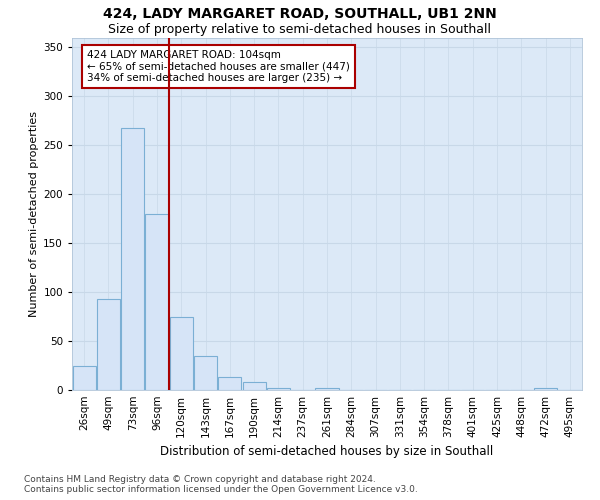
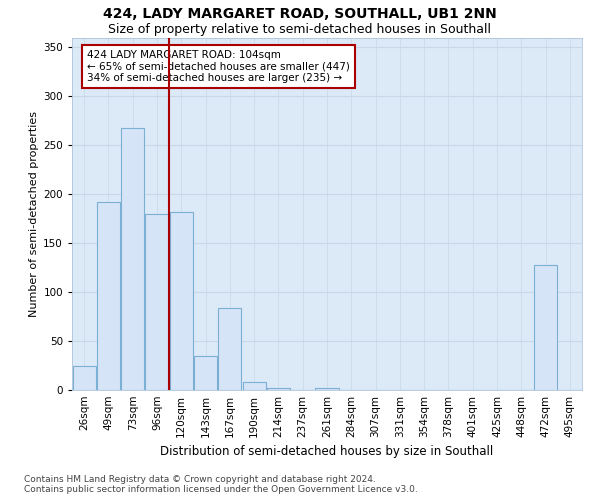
49sqm: 93 -> 192
120sqm: 75 -> 182
167sqm: 13 -> 84
472sqm: 2 -> 128
